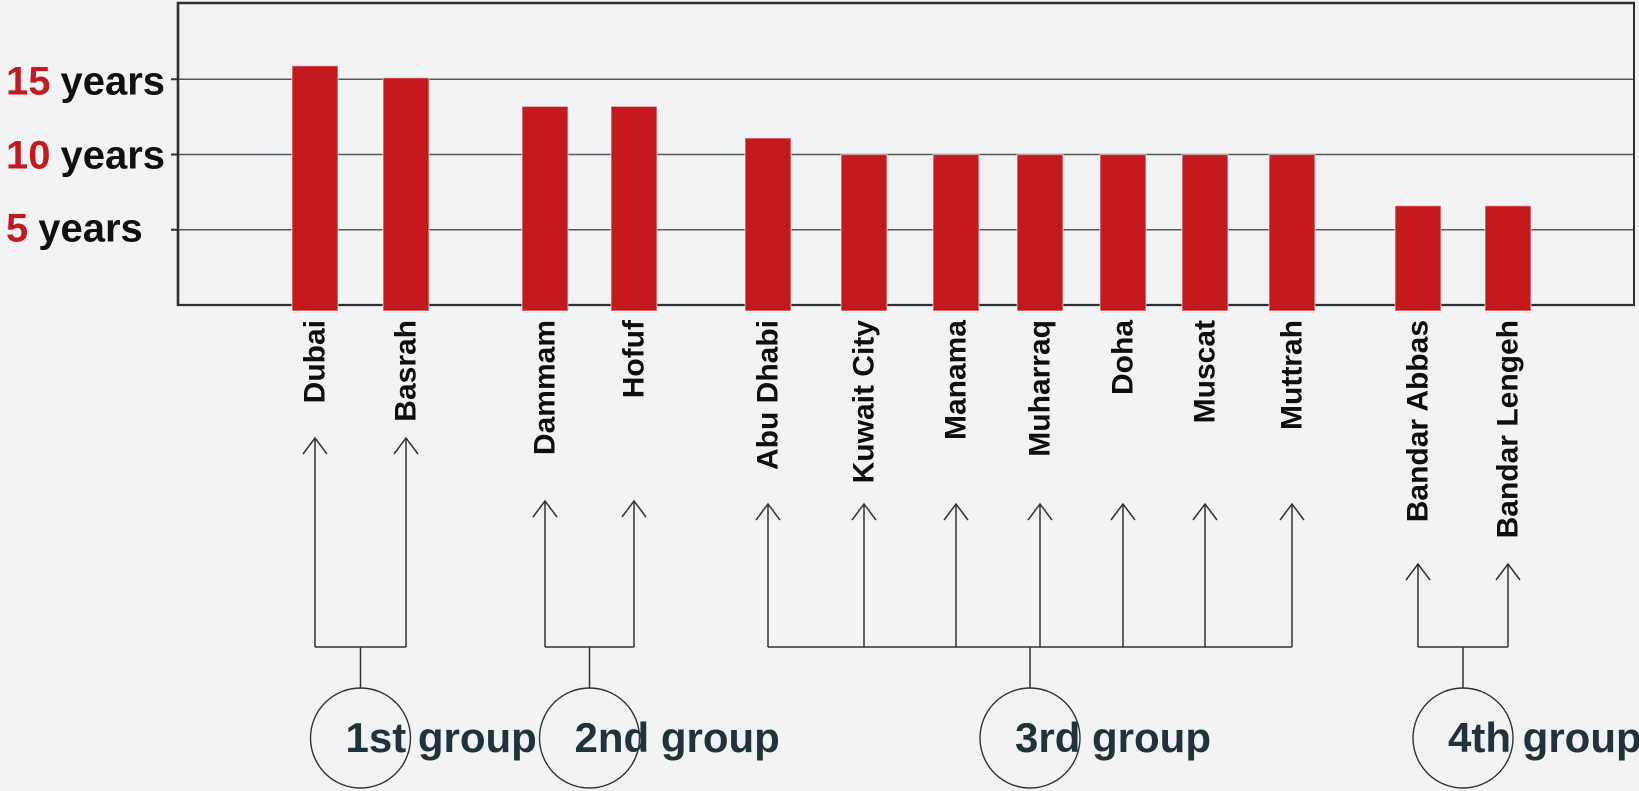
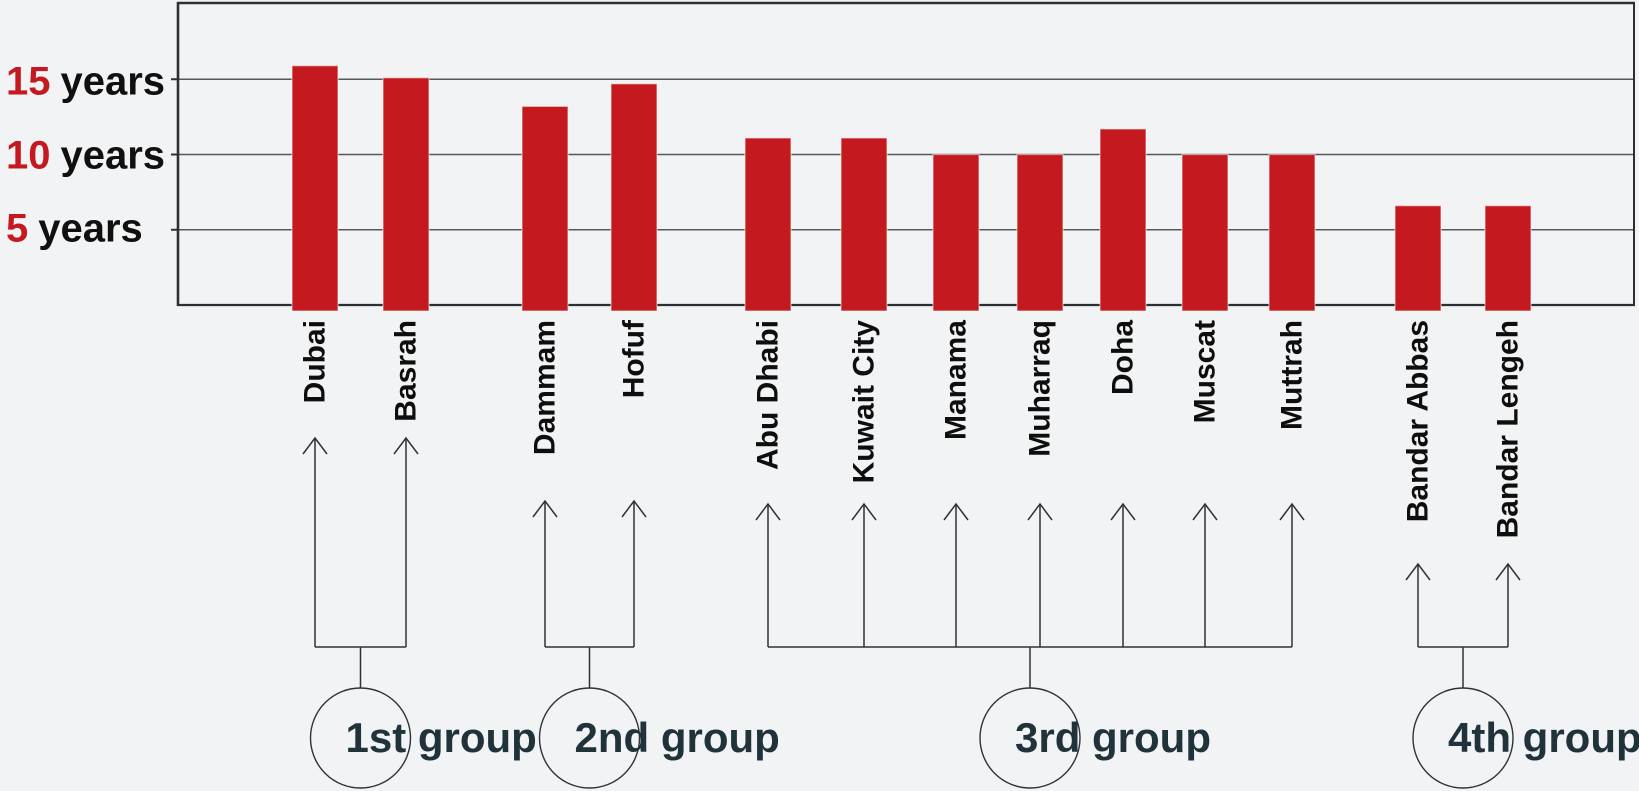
Hofuf: 13.2 -> 14.7
Kuwait City: 10.0 -> 11.1
Doha: 10.0 -> 11.7
